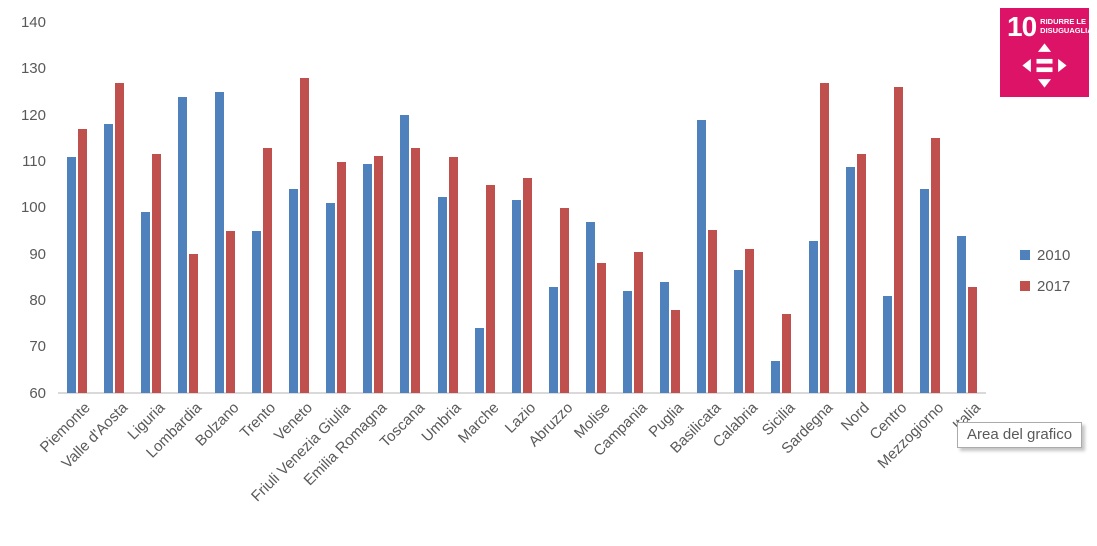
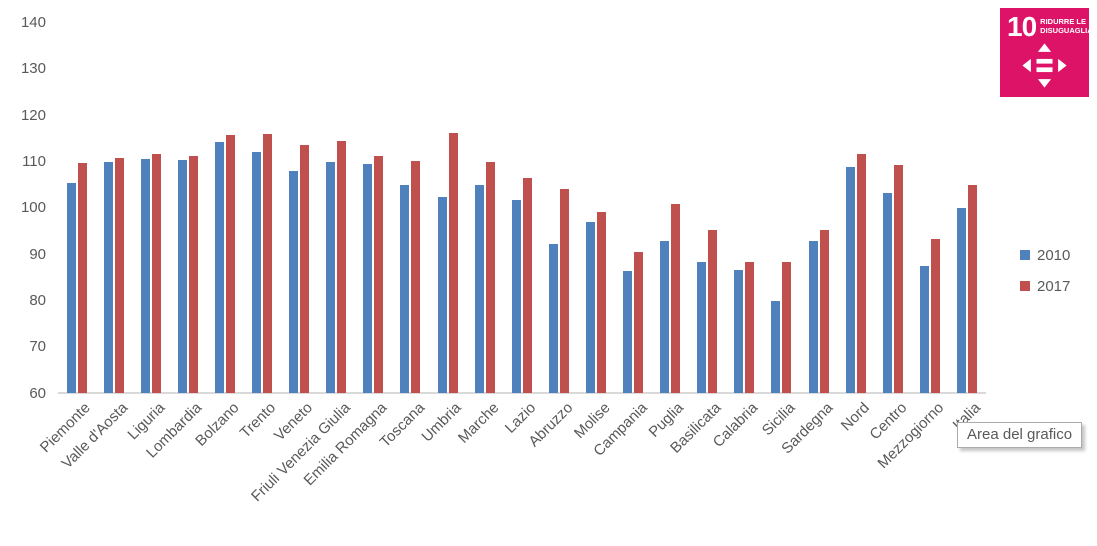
2010/Piemonte: 111 -> 105
2017/Piemonte: 117 -> 110
2010/Valle d'Aosta: 118 -> 110
2017/Valle d'Aosta: 127 -> 111
2010/Liguria: 99 -> 110
2010/Lombardia: 124 -> 110
2017/Lombardia: 90 -> 111
2010/Bolzano: 125 -> 114
2017/Bolzano: 95 -> 116
2010/Trento: 95 -> 112
2017/Trento: 113 -> 116
2010/Veneto: 104 -> 108
2017/Veneto: 128 -> 114
2010/Friuli Venezia Giulia: 101 -> 110
2017/Friuli Venezia Giulia: 110 -> 114
2010/Toscana: 120 -> 105
2017/Toscana: 113 -> 110
2017/Umbria: 111 -> 116
2010/Marche: 74 -> 105
2017/Marche: 105 -> 110
2010/Abruzzo: 83 -> 92
2017/Abruzzo: 100 -> 104
2017/Molise: 88 -> 99
2010/Campania: 82 -> 86
2010/Puglia: 84 -> 93
2017/Puglia: 78 -> 101
2010/Basilicata: 119 -> 88
2017/Calabria: 91 -> 88
2010/Sicilia: 67 -> 80
2017/Sicilia: 77 -> 88
2017/Sardegna: 127 -> 95
2010/Centro: 81 -> 103
2017/Centro: 126 -> 109
2010/Mezzogiorno: 104 -> 88
2017/Mezzogiorno: 115 -> 93
2010/Italia: 94 -> 100
2017/Italia: 83 -> 105
